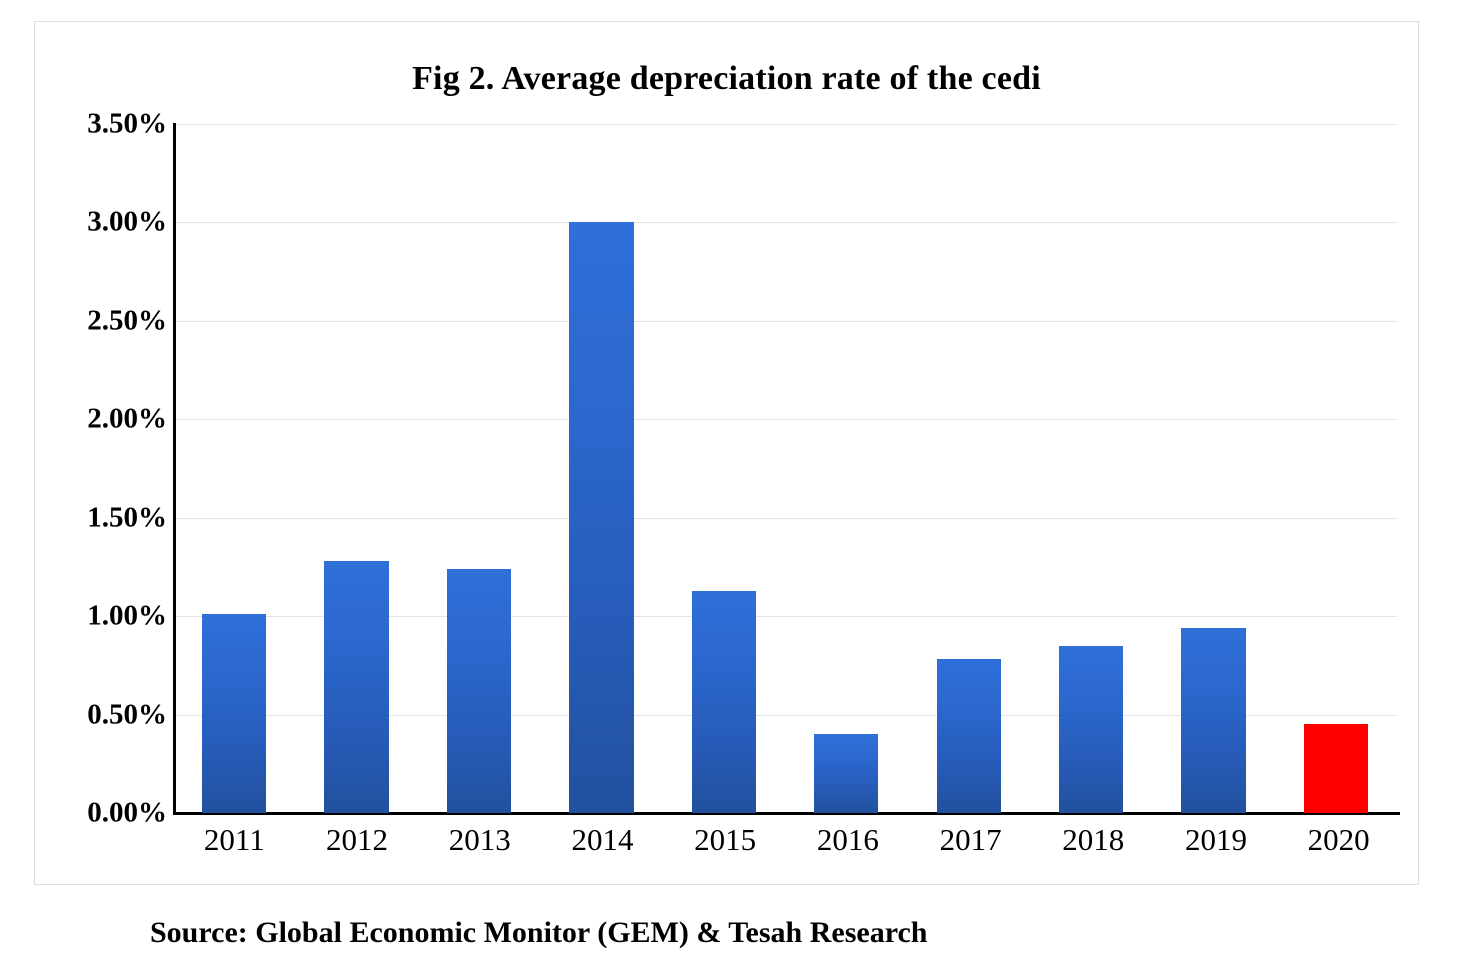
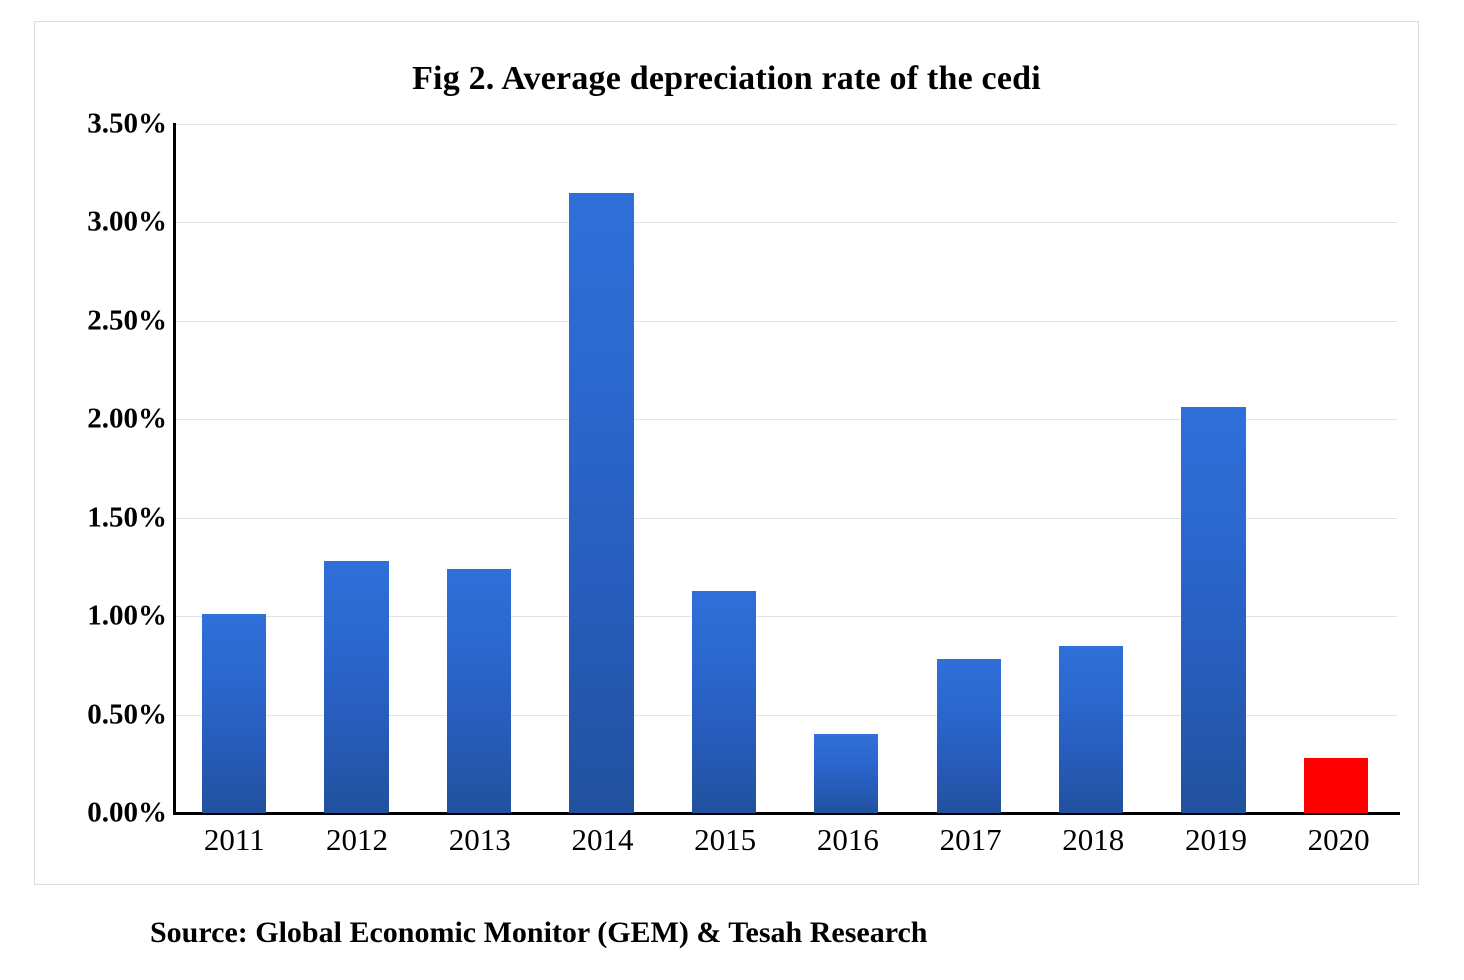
2014: 3.00% -> 3.15%
2019: 0.94% -> 2.06%
2020: 0.45% -> 0.28%
